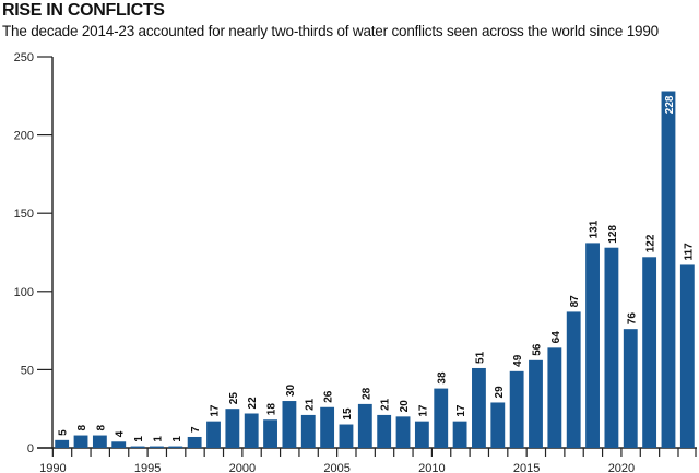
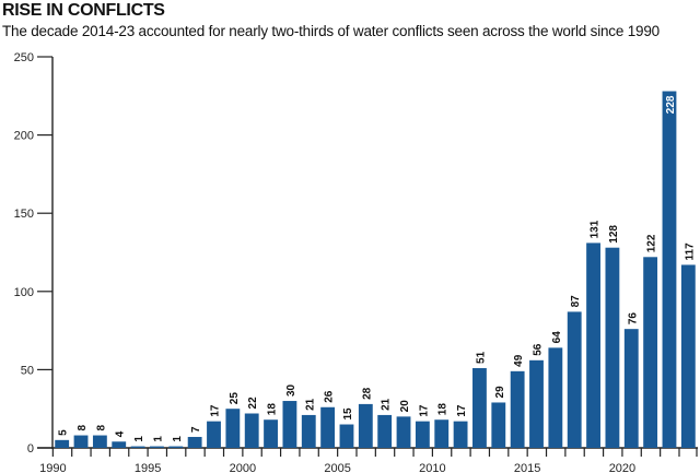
2010: 38 -> 18
